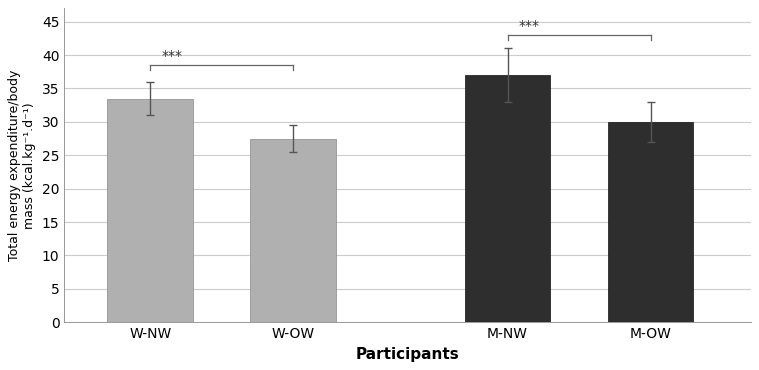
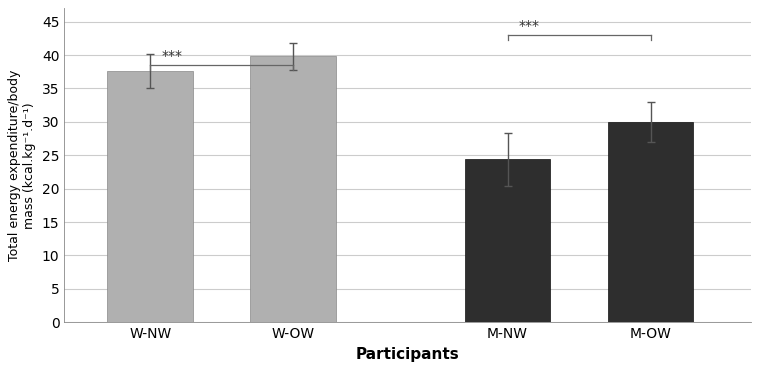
W-NW: 33.5 -> 37.6
W-OW: 27.5 -> 39.8
M-NW: 37.0 -> 24.4
